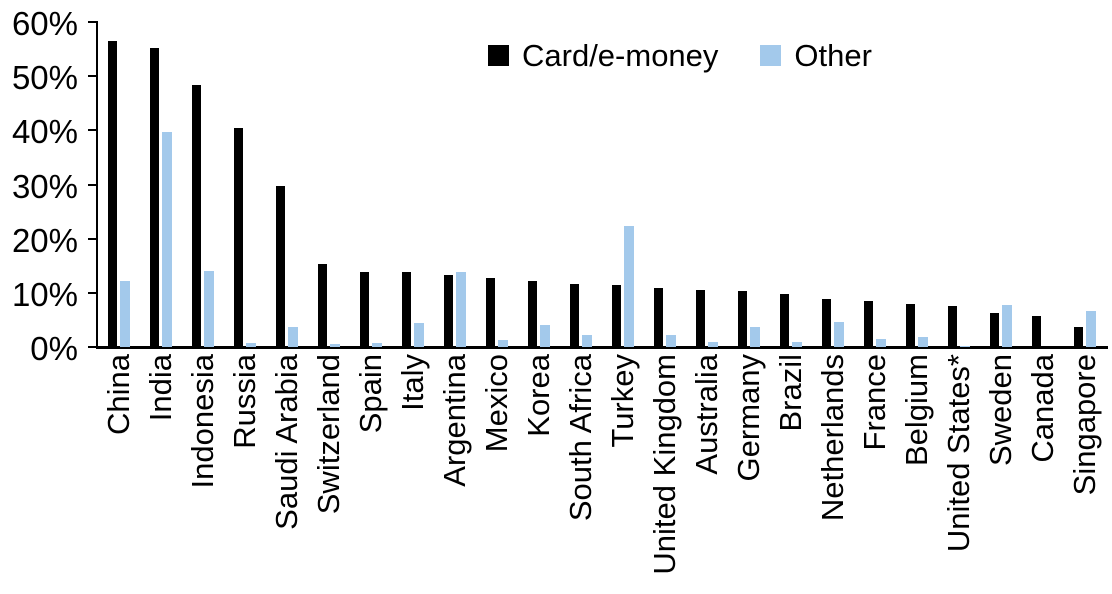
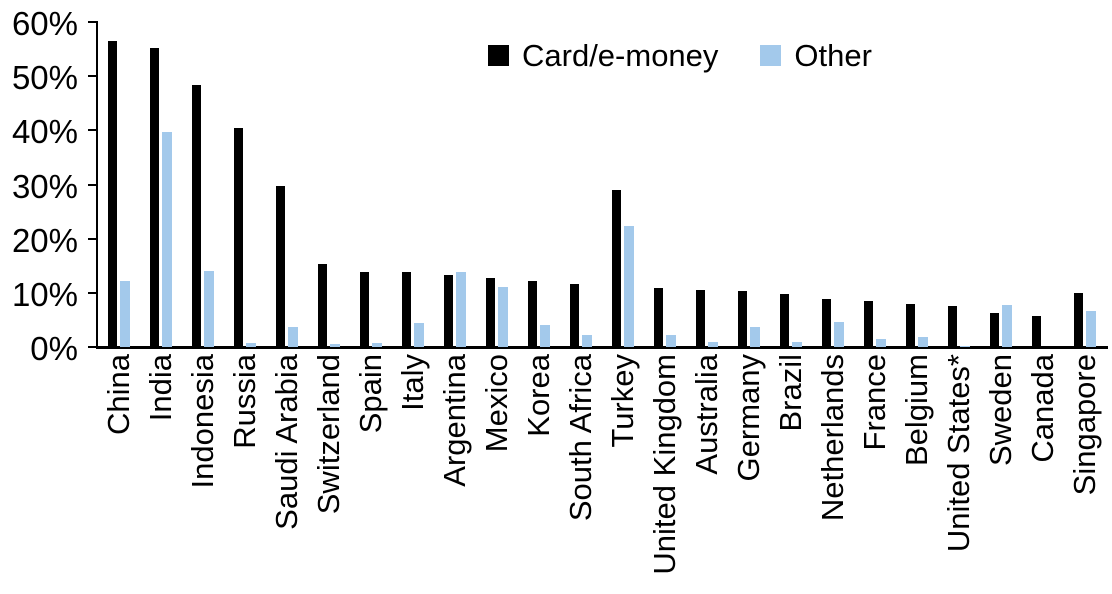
Other/Mexico: 1% -> 11%
Card/e-money/Turkey: 12% -> 29%
Card/e-money/Singapore: 4% -> 10%
